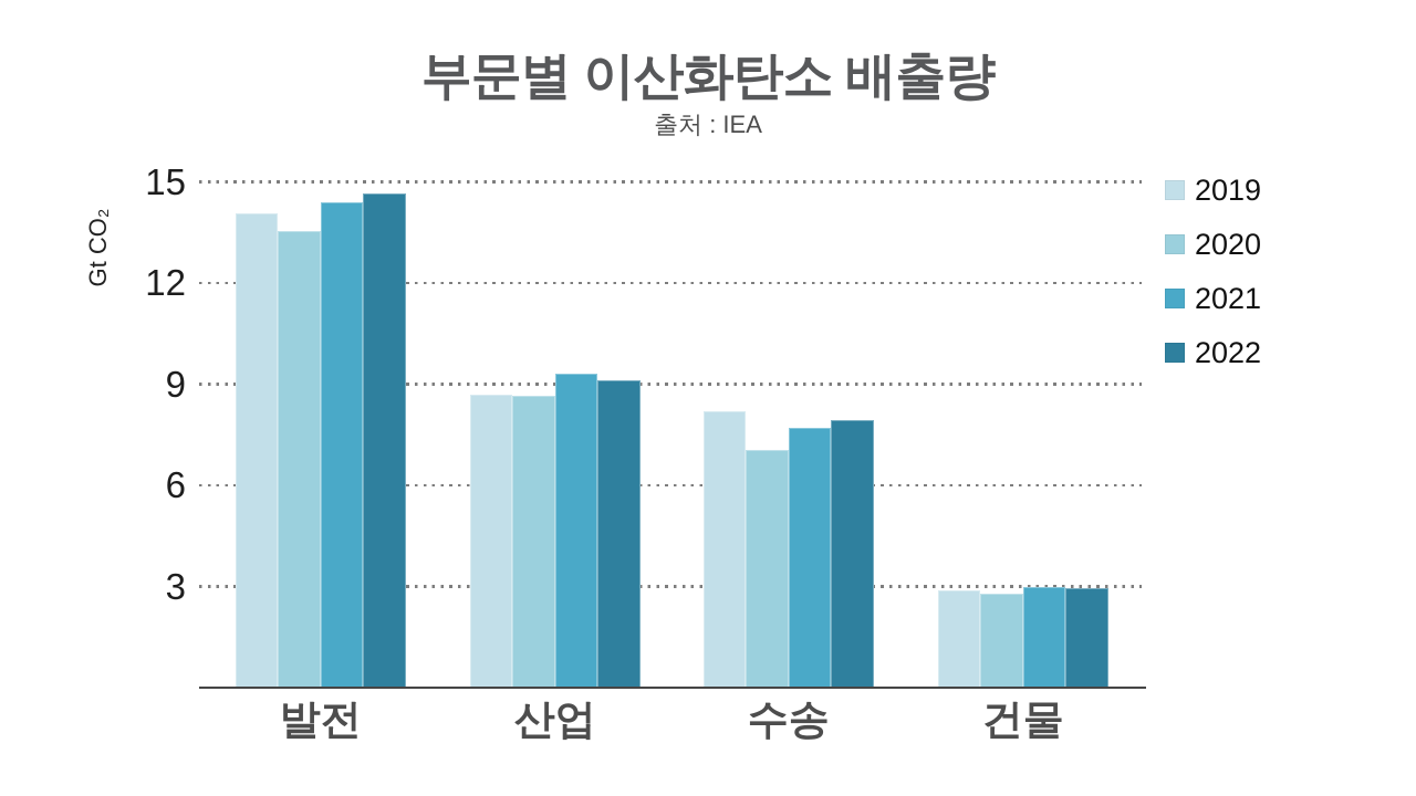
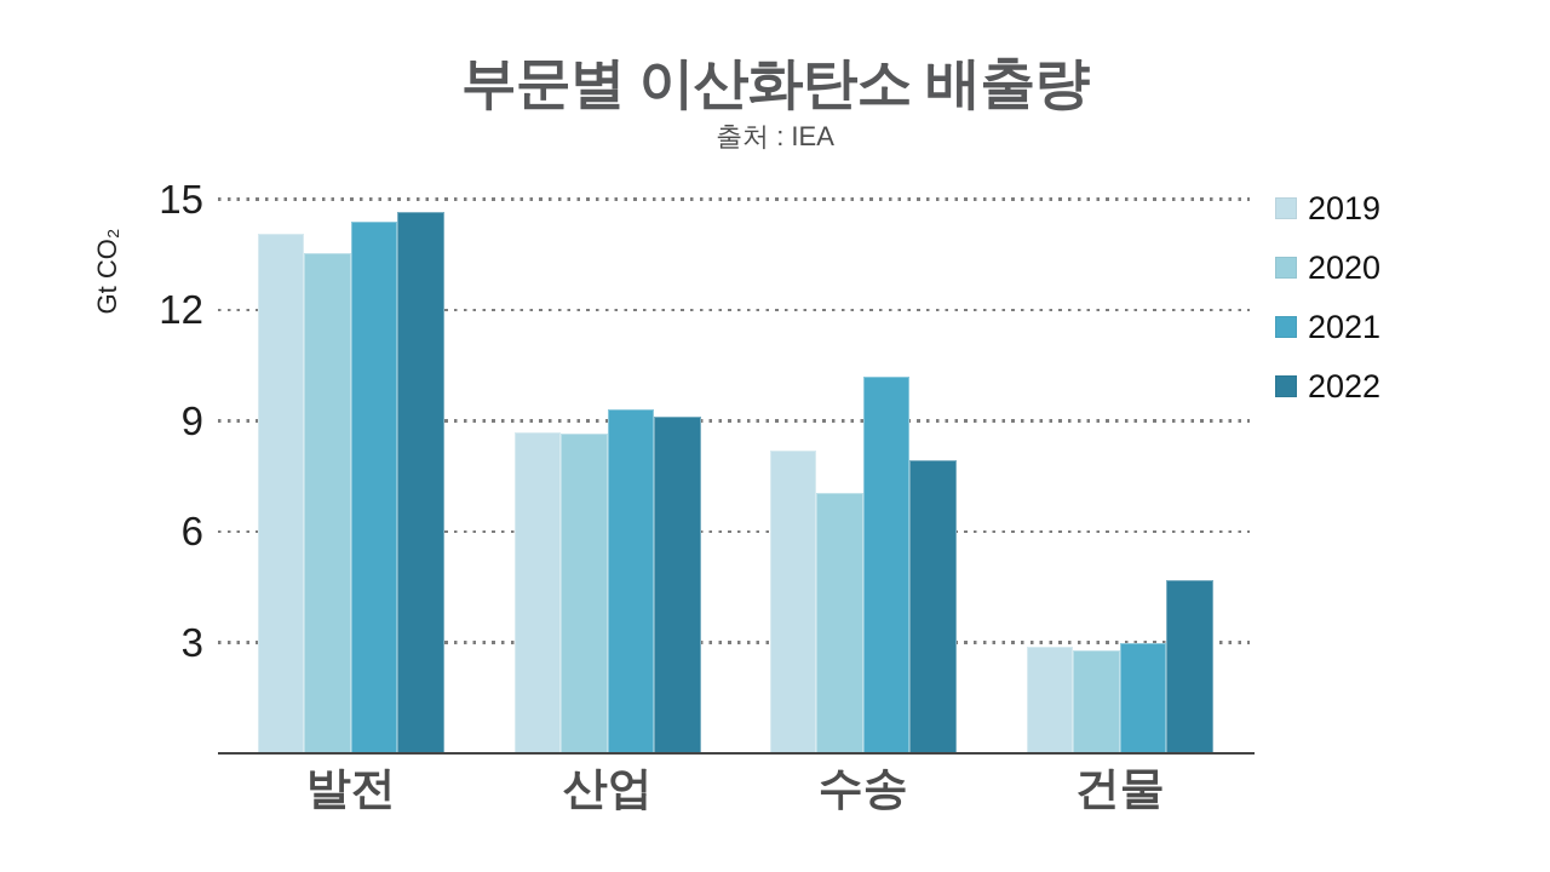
2021/수송: 7.7 -> 10.2
2022/건물: 3.0 -> 4.7
